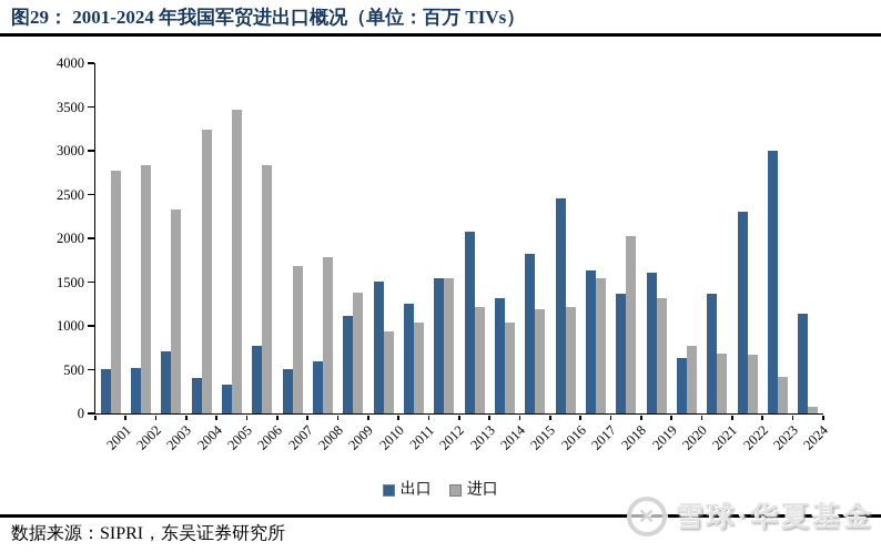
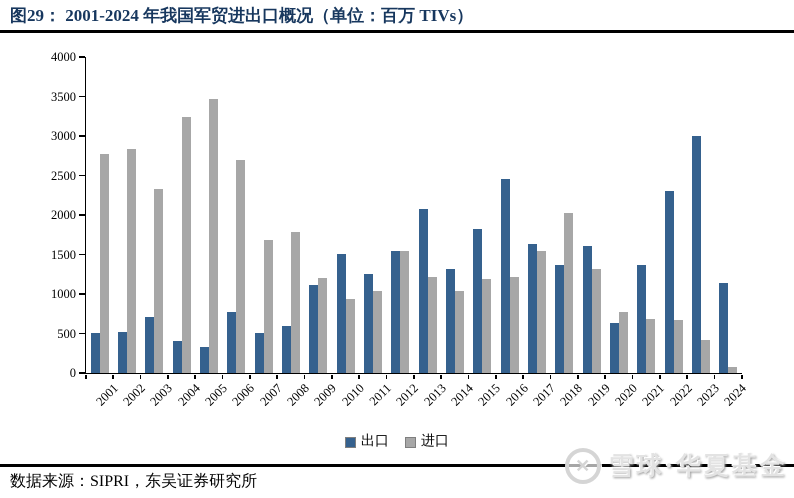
进口/2006: 2800 -> 2700
进口/2009: 1400 -> 1200
